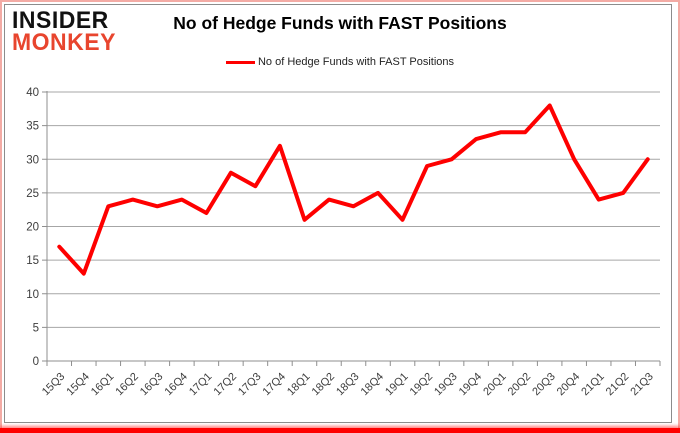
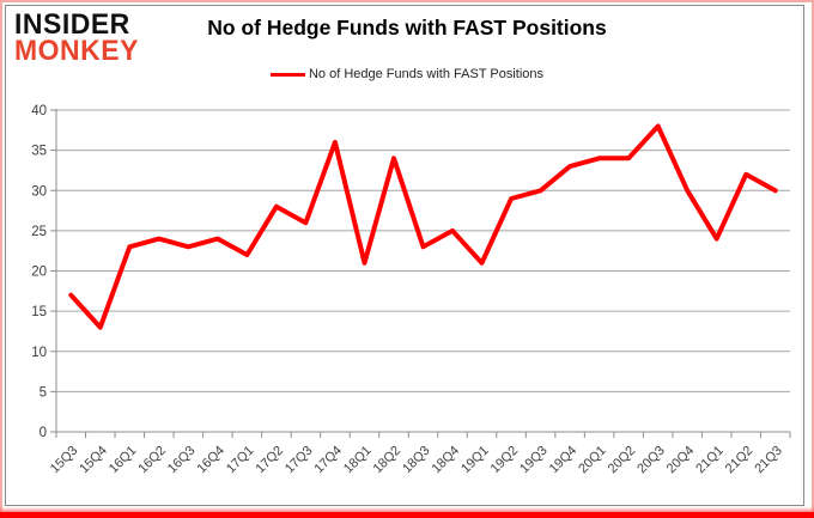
17Q4: 32 -> 36
18Q2: 24 -> 34
21Q2: 25 -> 32
